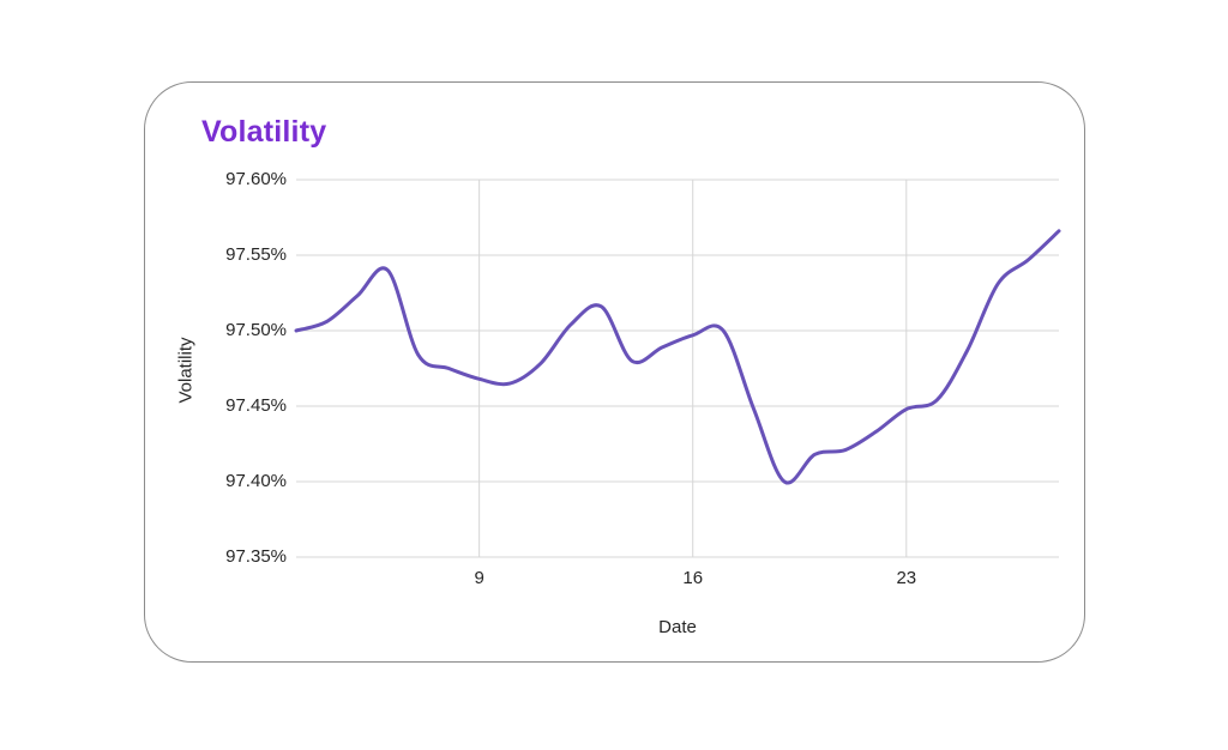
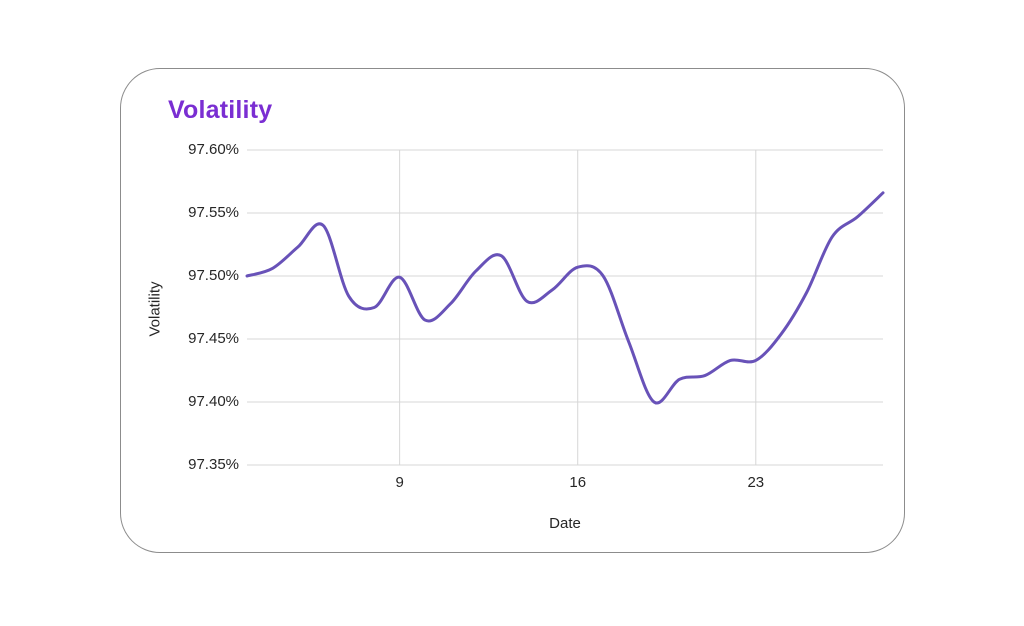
9: 97.468% -> 97.499%
16: 97.497% -> 97.507%
23: 97.448% -> 97.433%
